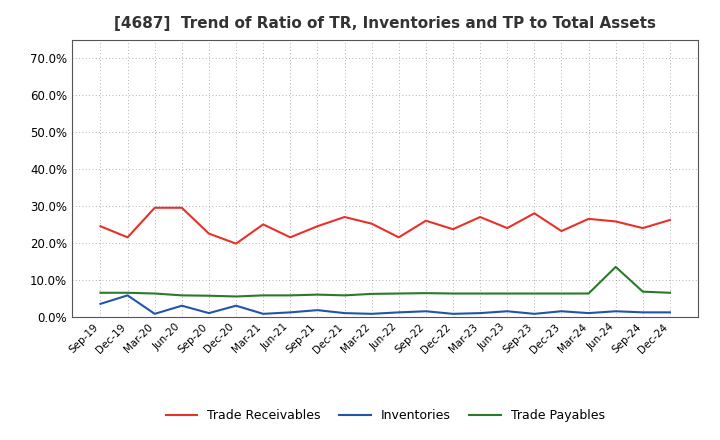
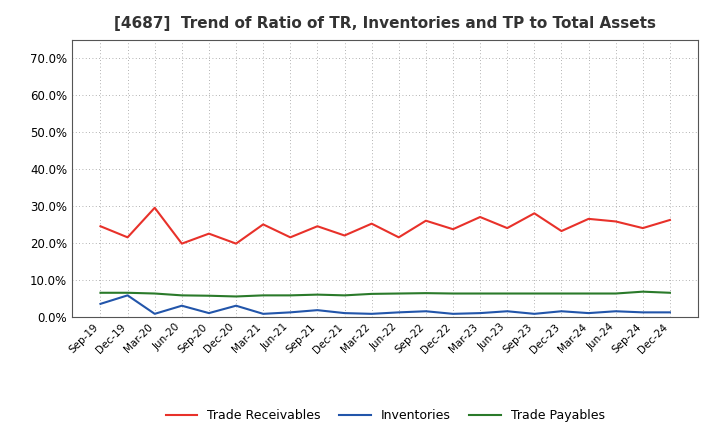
Trade Receivables/Jun-20: 29.5% -> 19.8%
Trade Receivables/Dec-21: 27.0% -> 22.0%
Trade Payables/Jun-24: 13.5% -> 6.3%
